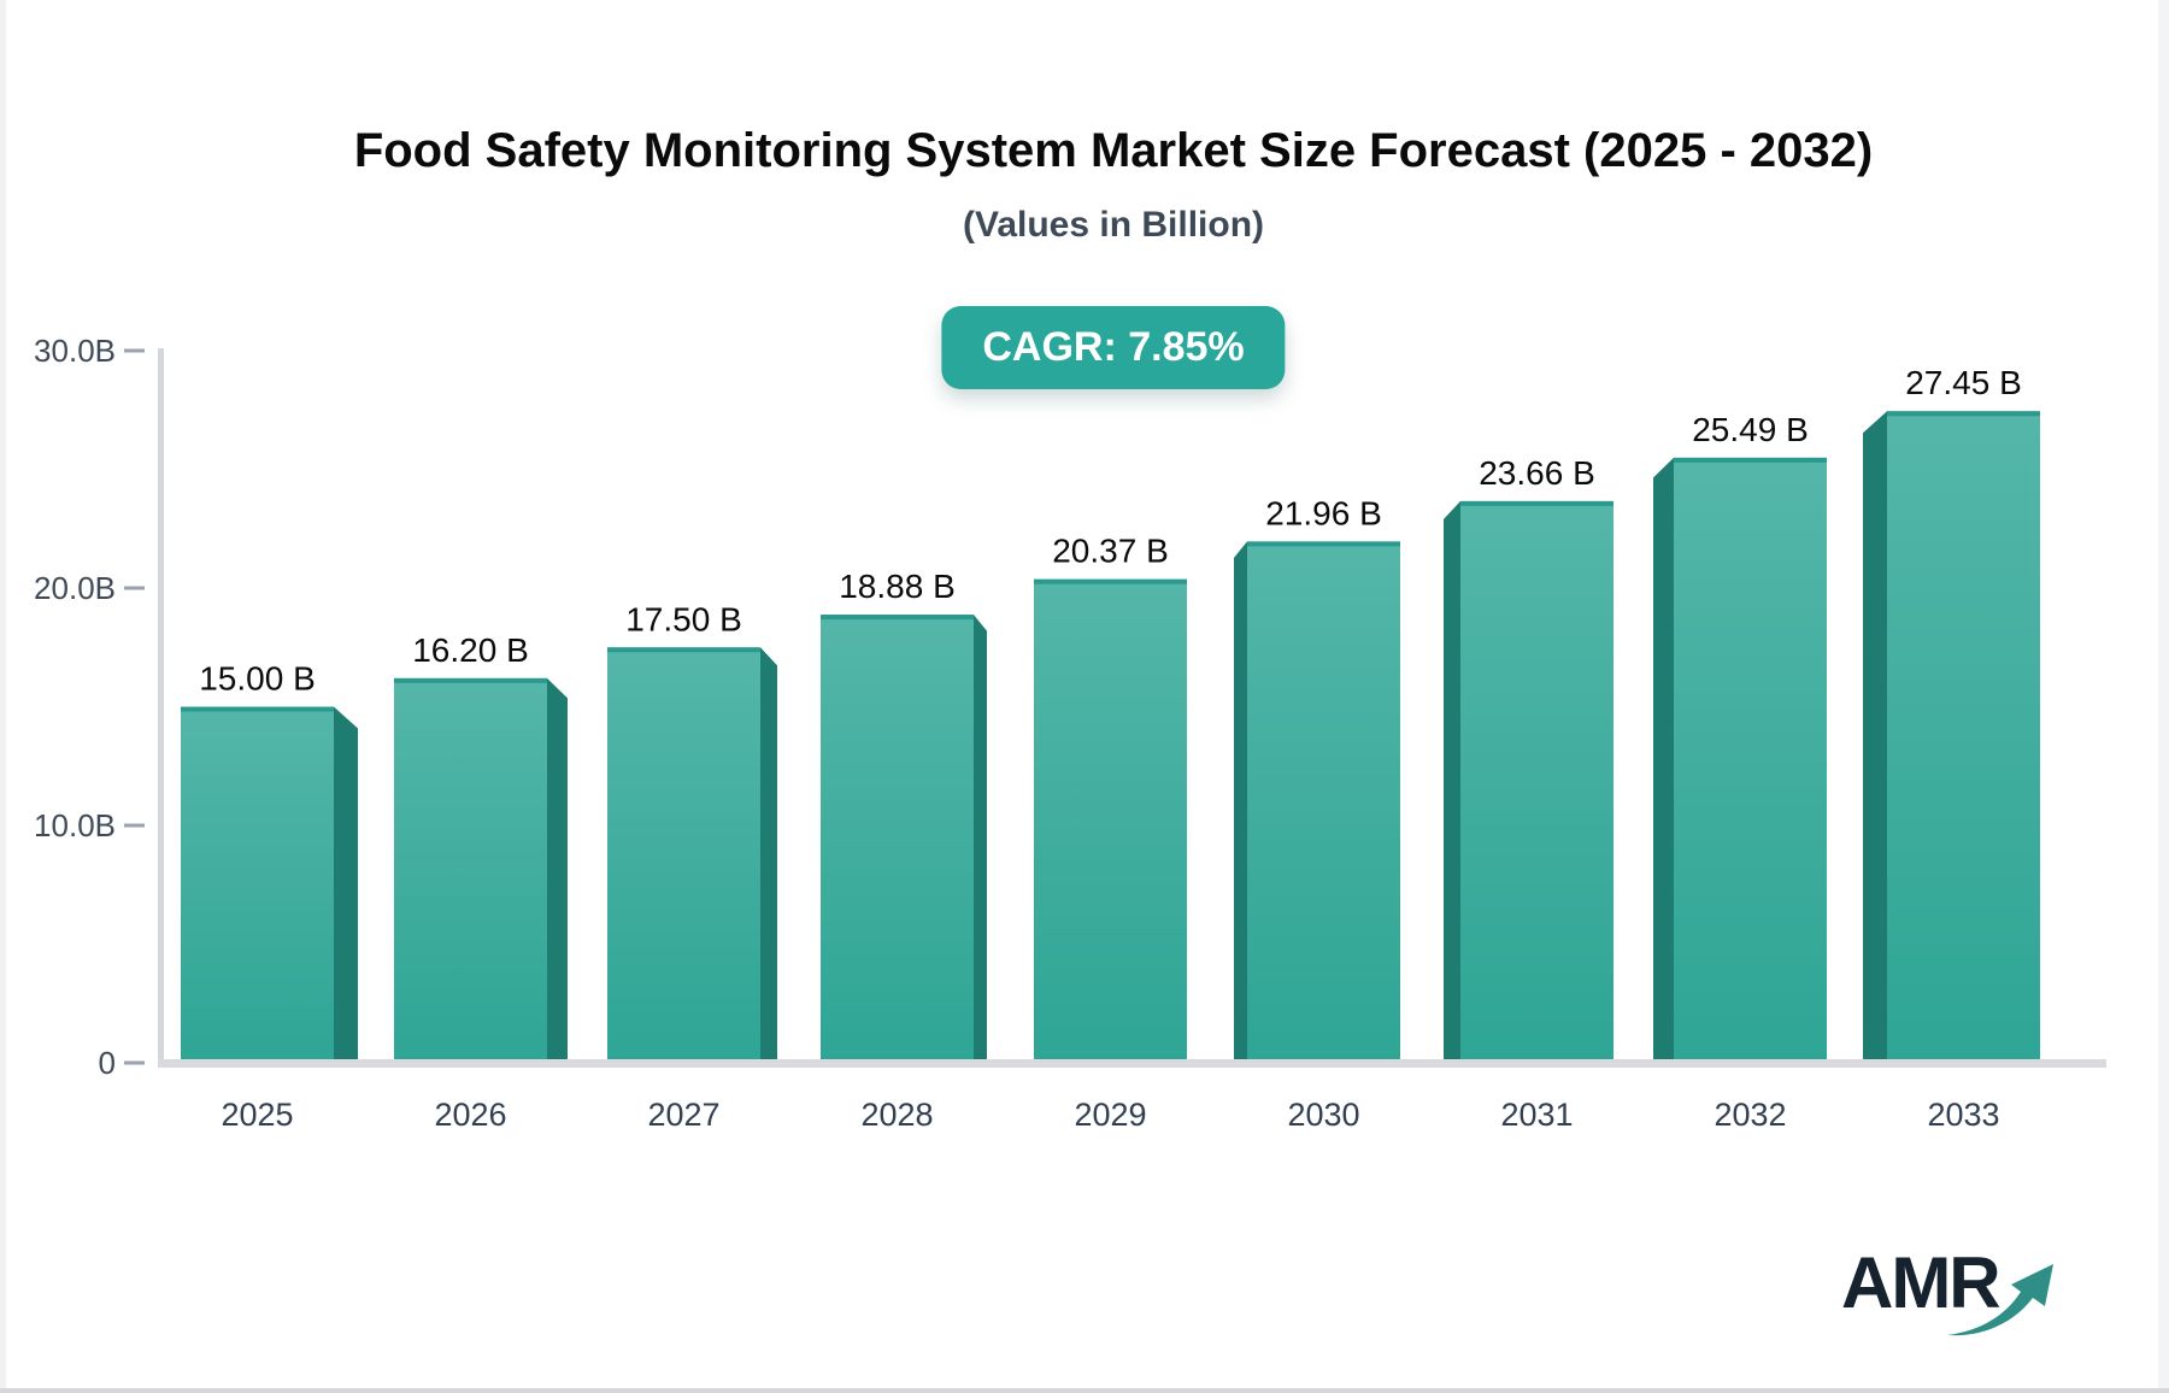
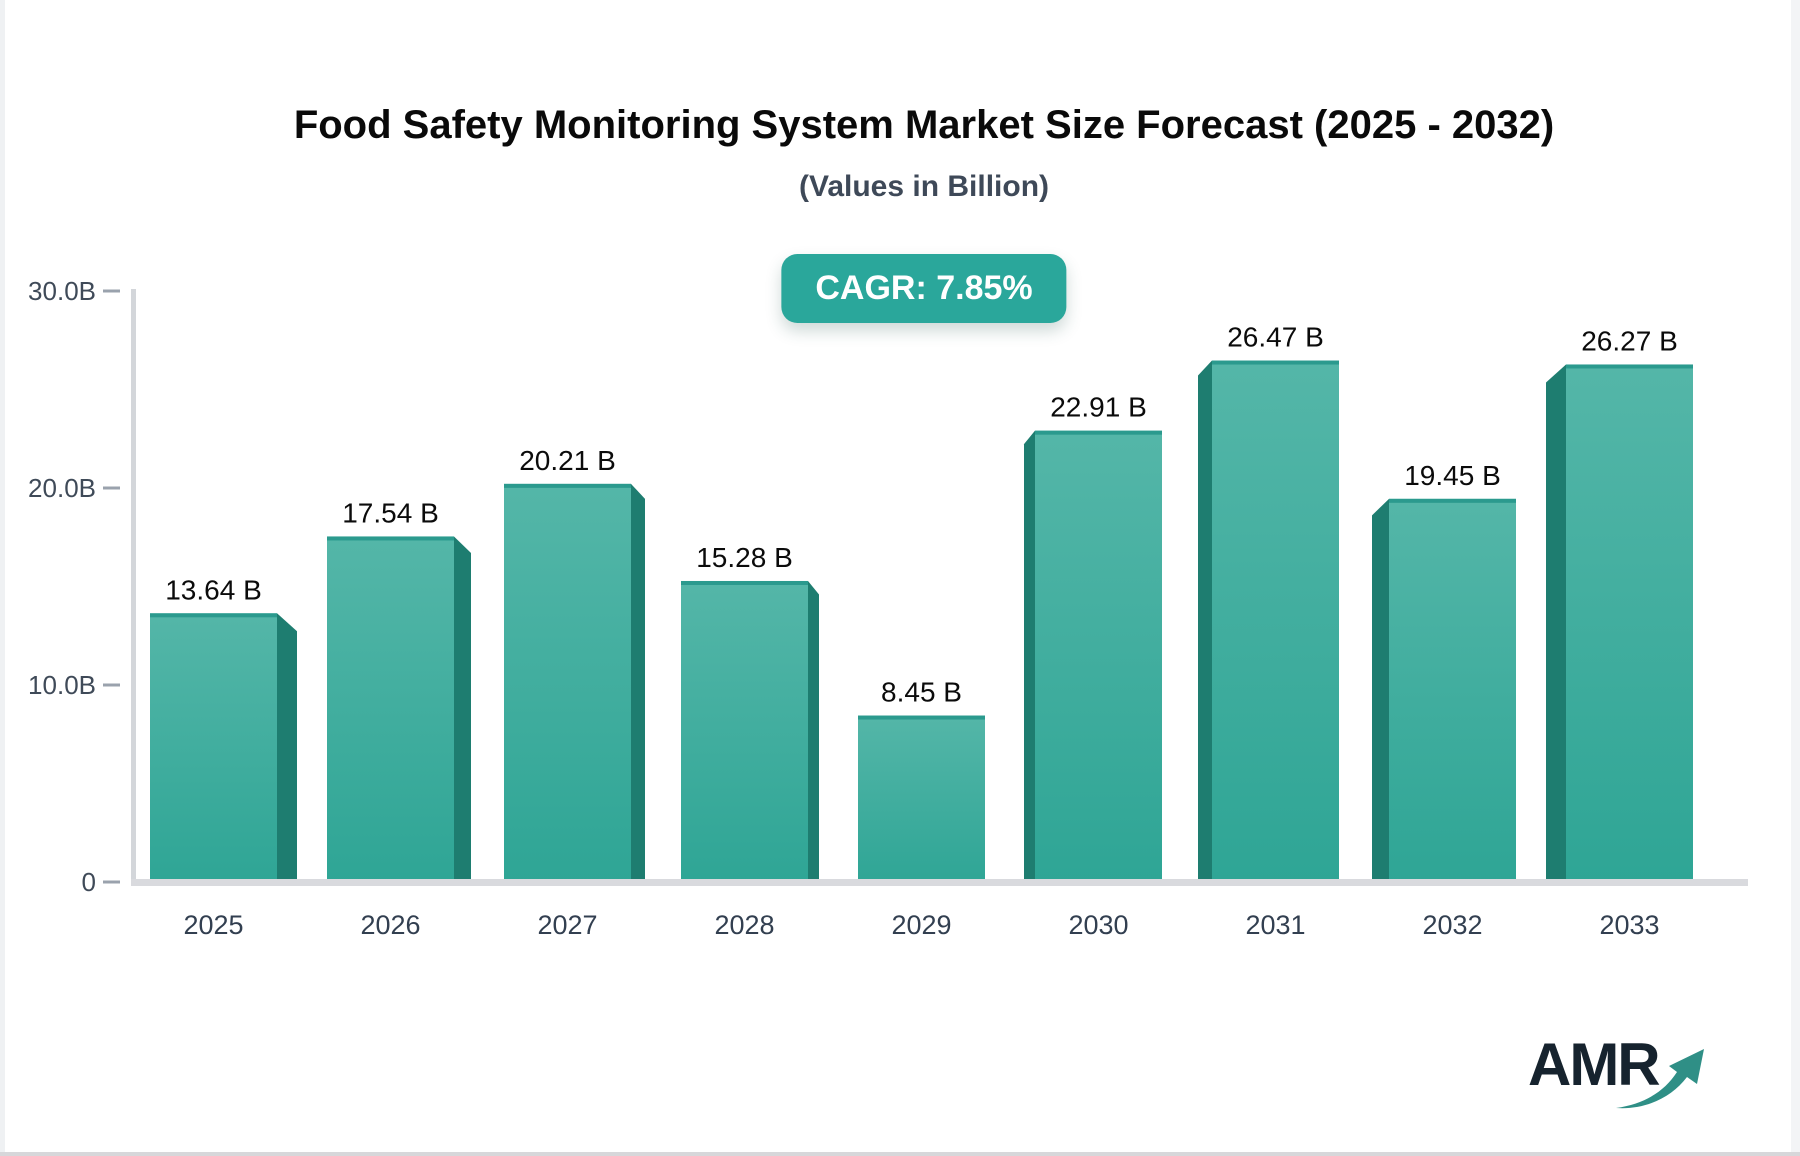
2025: 15.00 -> 13.64
2026: 16.20 -> 17.54
2027: 17.50 -> 20.21
2028: 18.88 -> 15.28
2029: 20.37 -> 8.45
2030: 21.96 -> 22.91
2031: 23.66 -> 26.47
2032: 25.49 -> 19.45
2033: 27.45 -> 26.27
